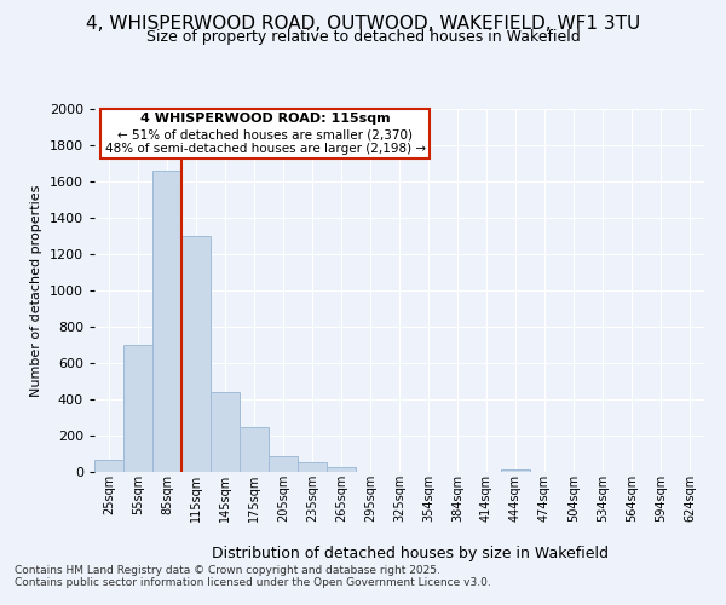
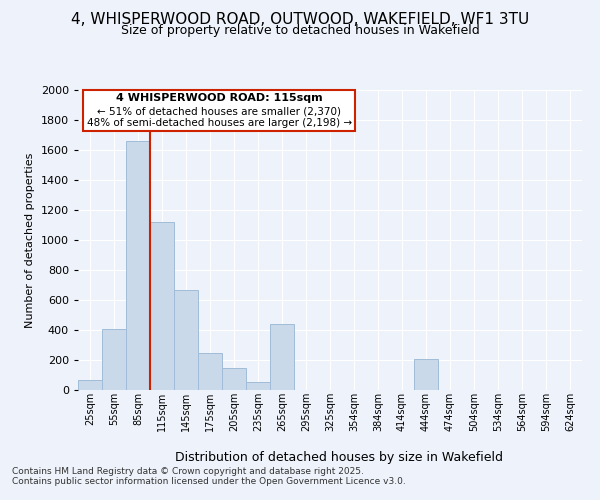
55sqm: 700 -> 410
115sqm: 1300 -> 1120
145sqm: 440 -> 670
205sqm: 90 -> 150
265sqm: 20 -> 440
444sqm: 20 -> 210
